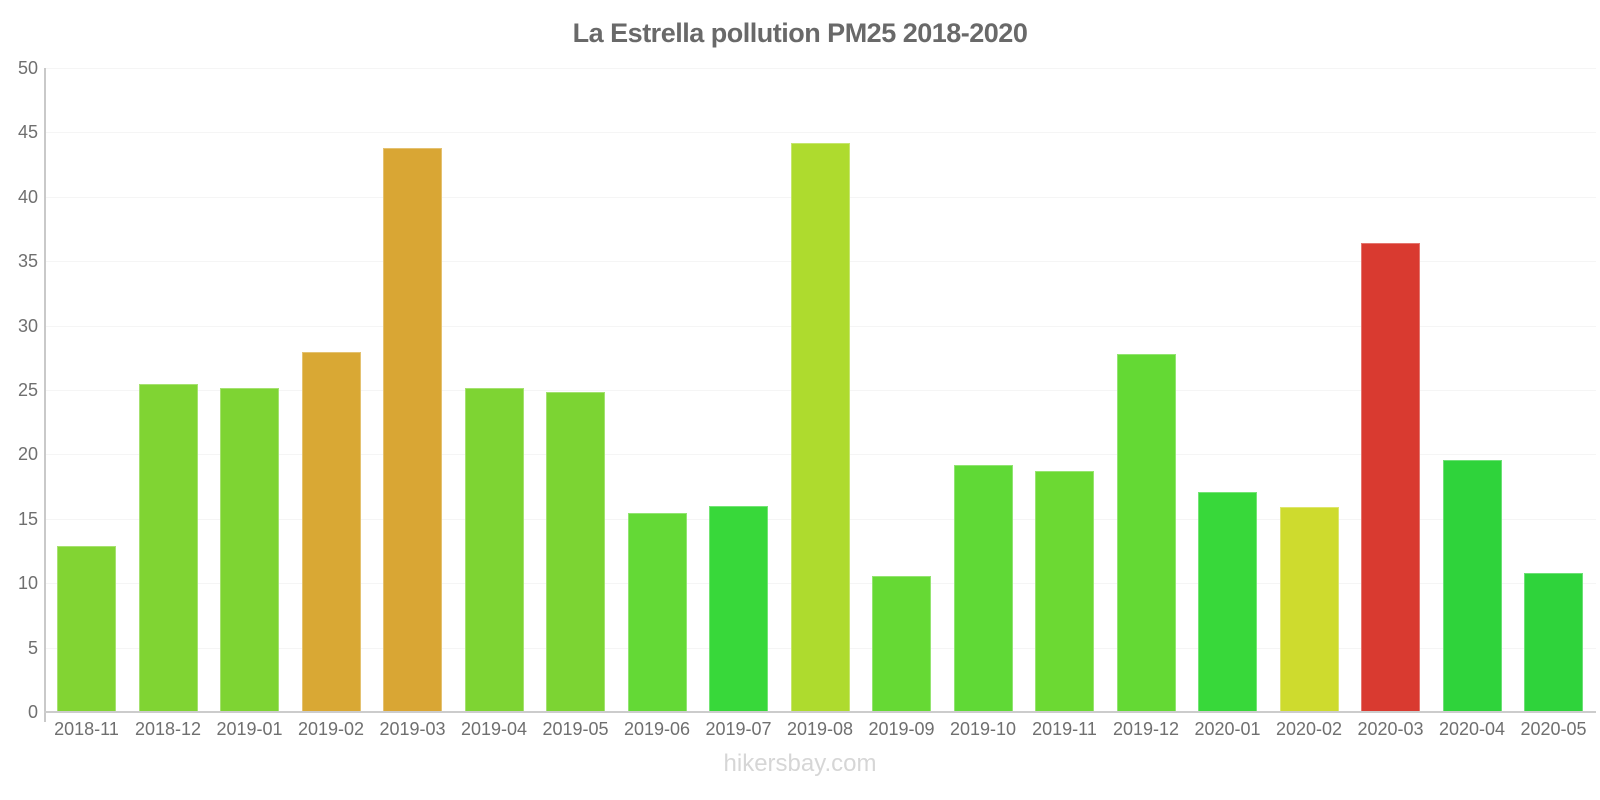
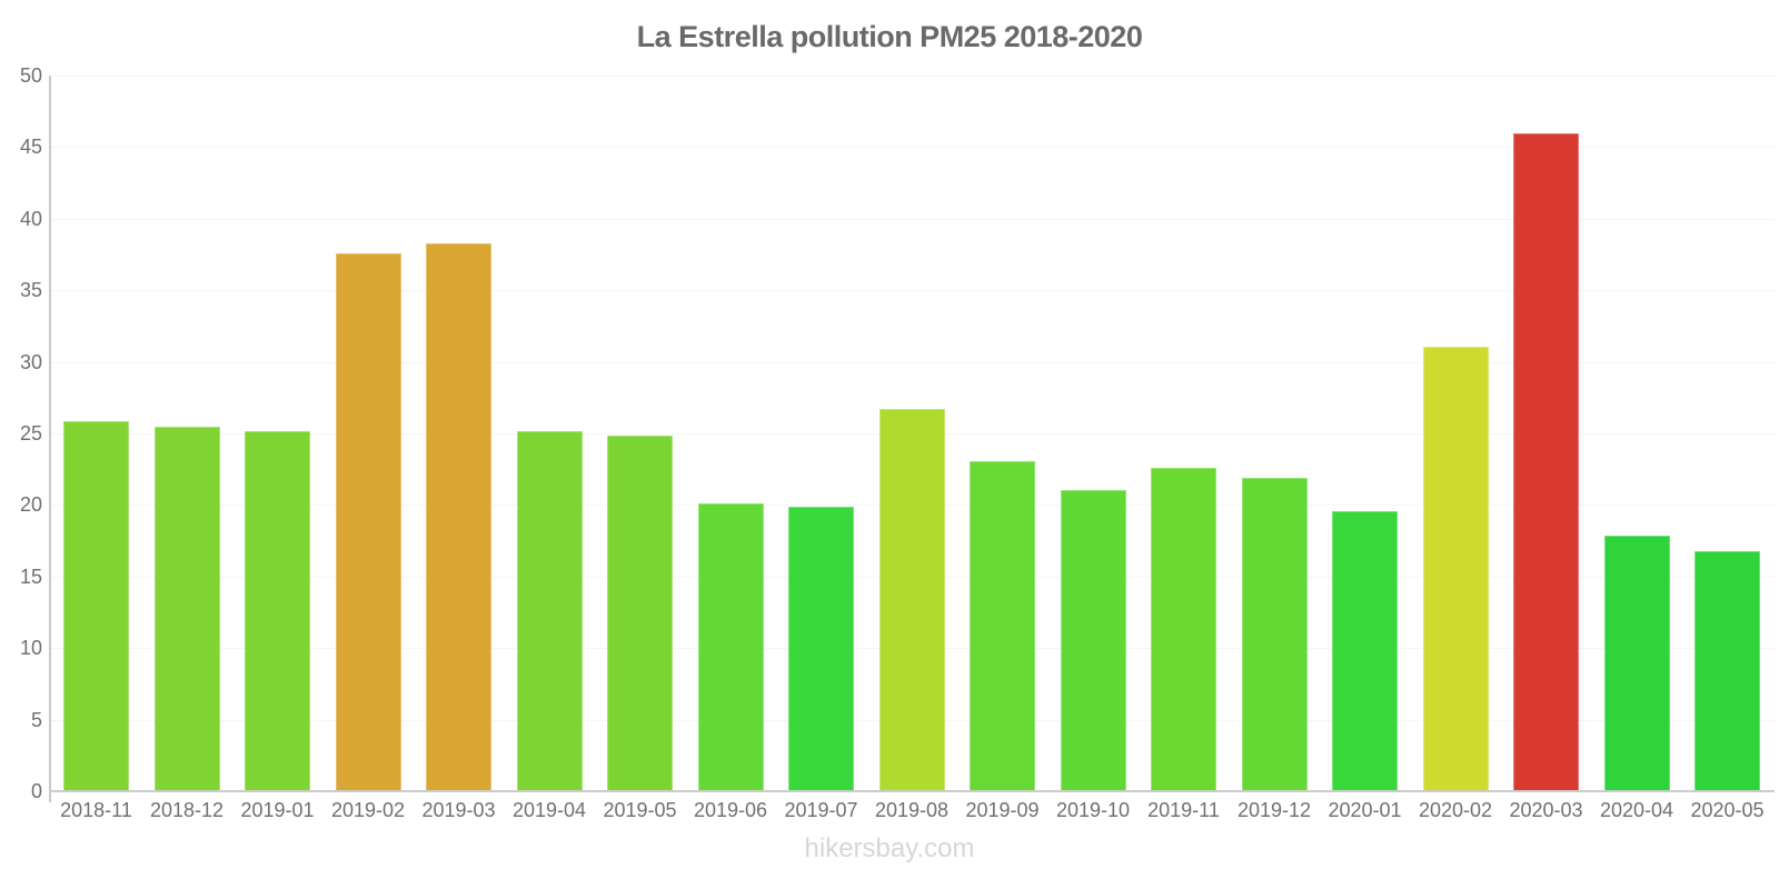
2018-11: 12.8 -> 25.8
2019-02: 27.9 -> 37.5
2019-03: 43.7 -> 38.2
2019-06: 15.4 -> 20.0
2019-07: 15.9 -> 19.8
2019-08: 44.1 -> 26.6
2019-09: 10.5 -> 23.0
2019-10: 19.1 -> 21.0
2019-11: 18.6 -> 22.5
2019-12: 27.7 -> 21.8
2020-01: 17.0 -> 19.5
2020-02: 15.8 -> 31.0
2020-03: 36.3 -> 45.9
2020-04: 19.5 -> 17.8
2020-05: 10.7 -> 16.7
